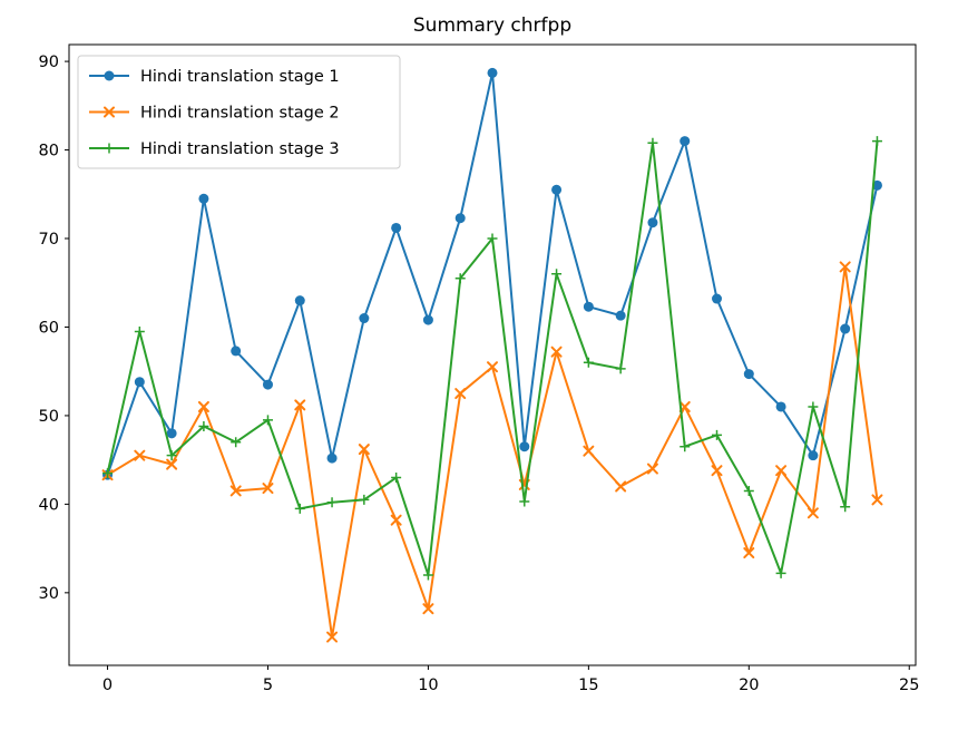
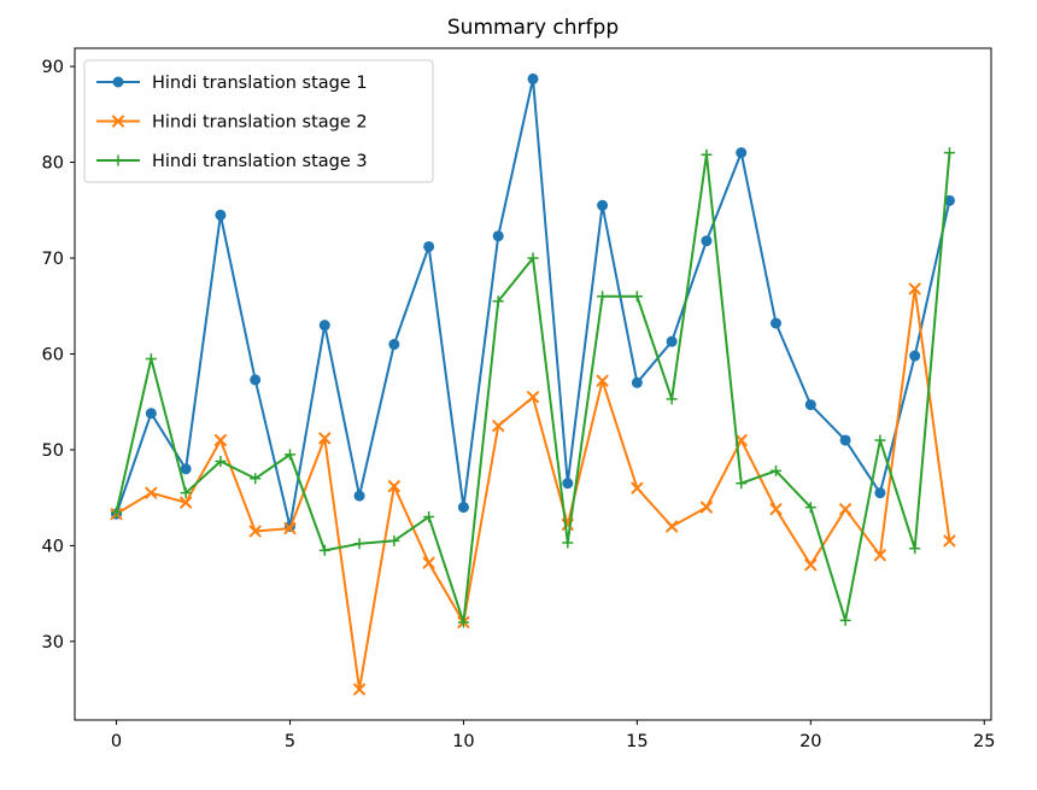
Hindi translation stage 1/5: 54 -> 42
Hindi translation stage 1/10: 61 -> 44
Hindi translation stage 2/10: 28 -> 32
Hindi translation stage 1/15: 62 -> 57
Hindi translation stage 3/15: 56 -> 66
Hindi translation stage 2/20: 34 -> 38
Hindi translation stage 3/20: 42 -> 44
